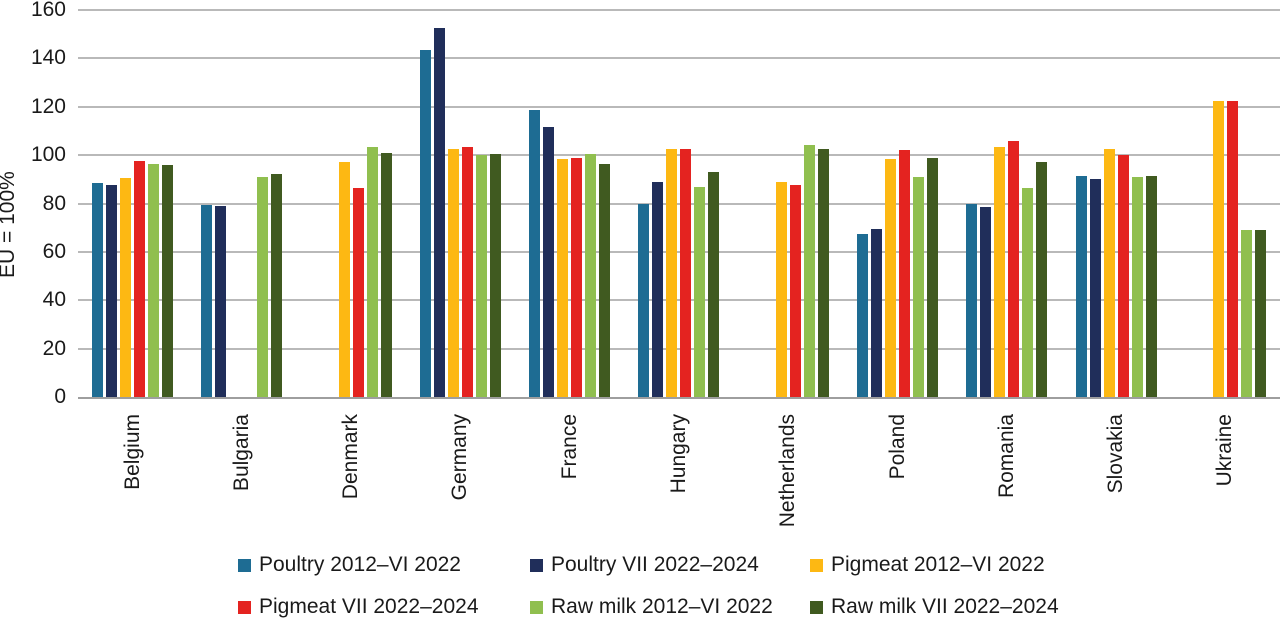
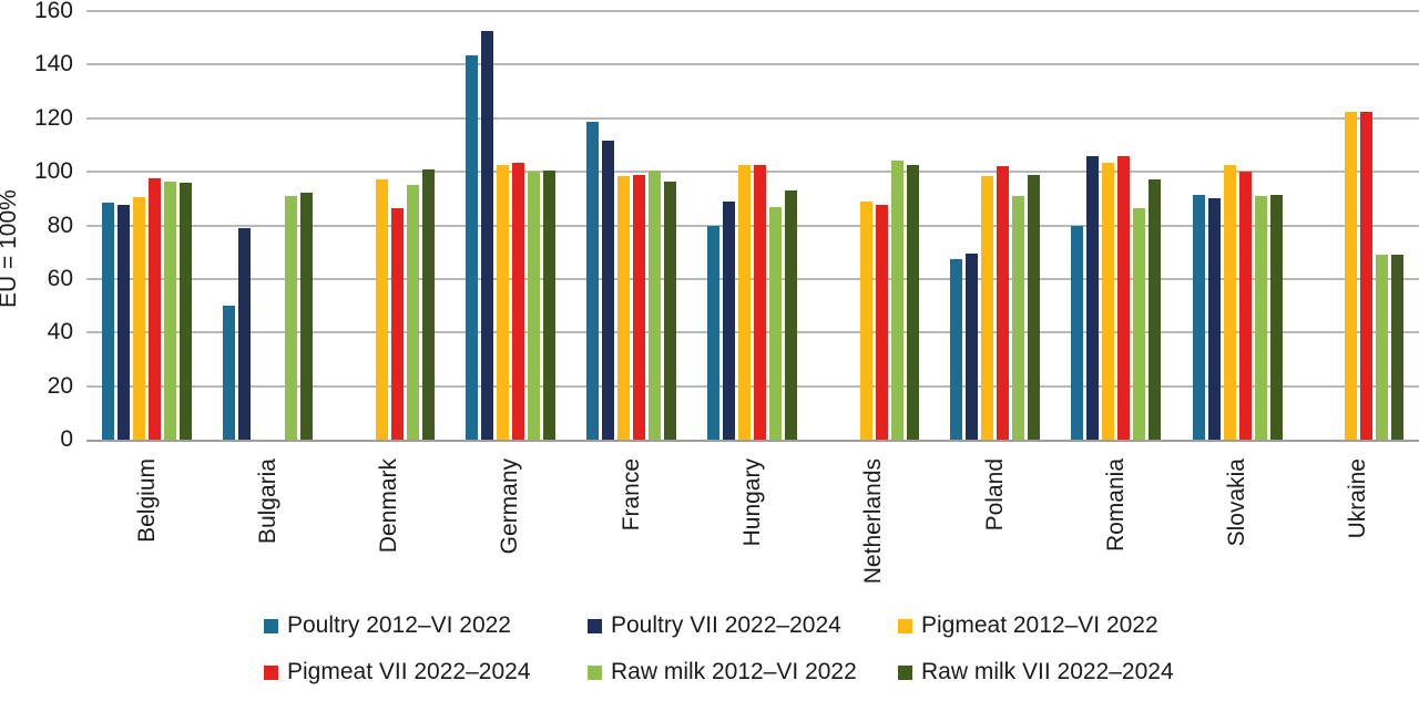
Poultry 2012–VI 2022/Bulgaria: 80 -> 50
Raw milk 2012–VI 2022/Denmark: 104 -> 95
Poultry VII 2022–2024/Romania: 78 -> 106
